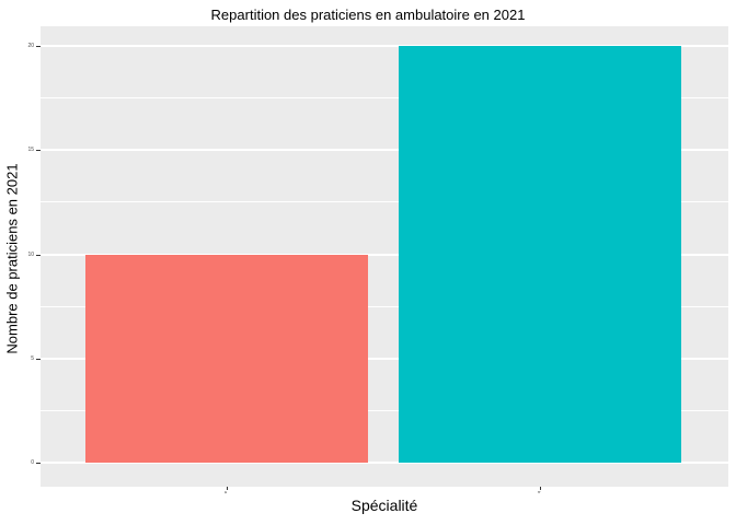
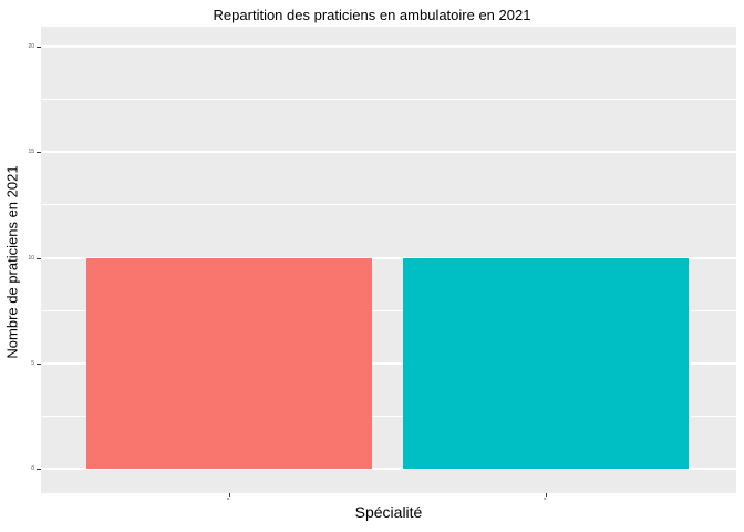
b: 20 -> 10
